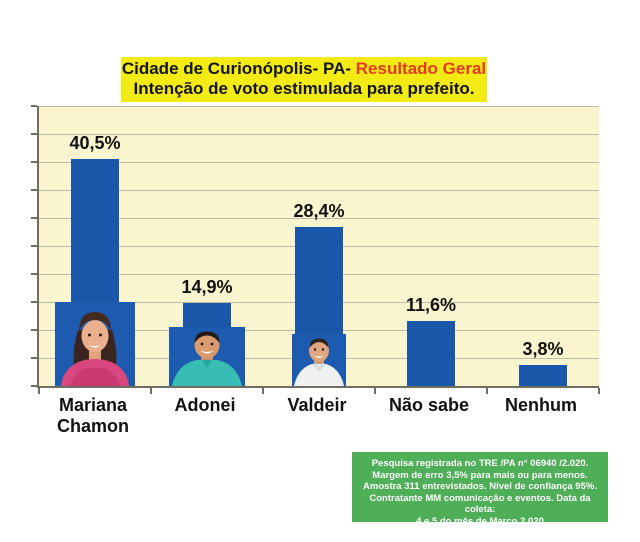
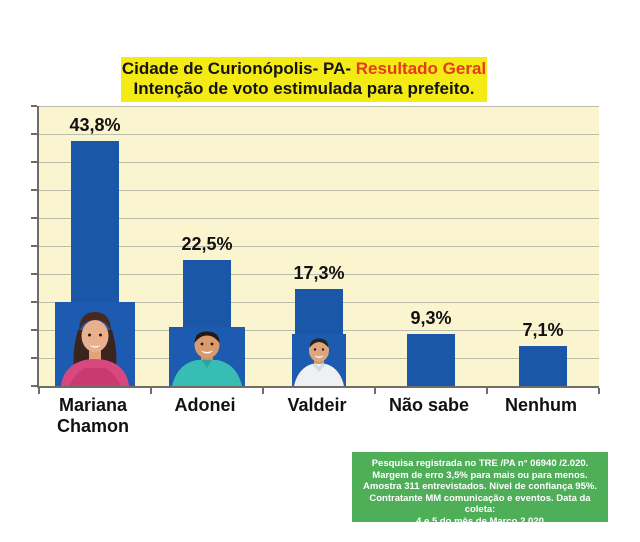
Mariana Chamon: 40,5% -> 43,8%
Adonei: 14,9% -> 22,5%
Valdeir: 28,4% -> 17,3%
Não sabe: 11,6% -> 9,3%
Nenhum: 3,8% -> 7,1%
